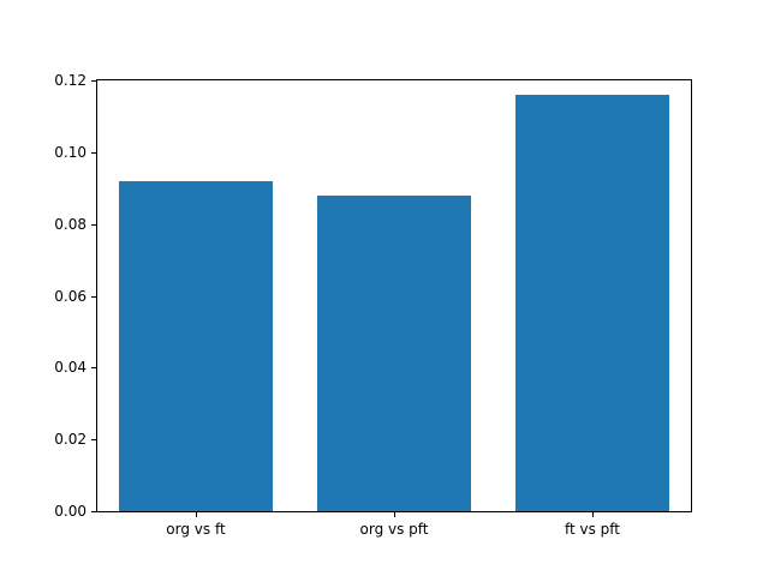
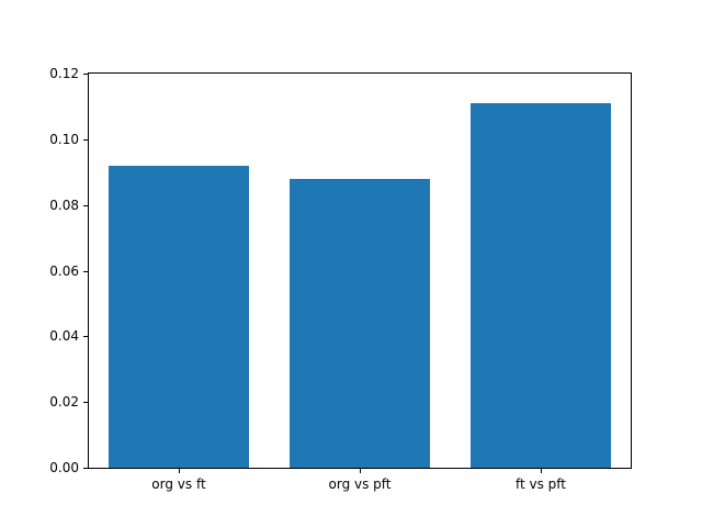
ft vs pft: 0.116 -> 0.111
